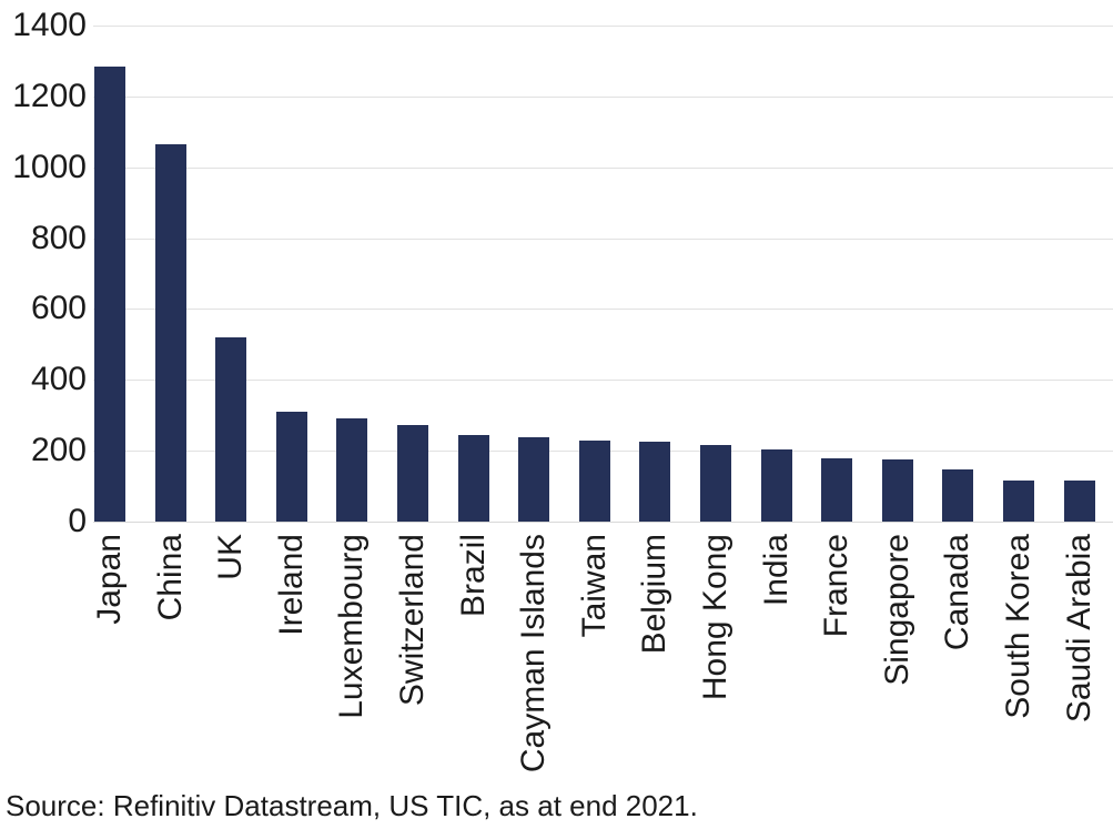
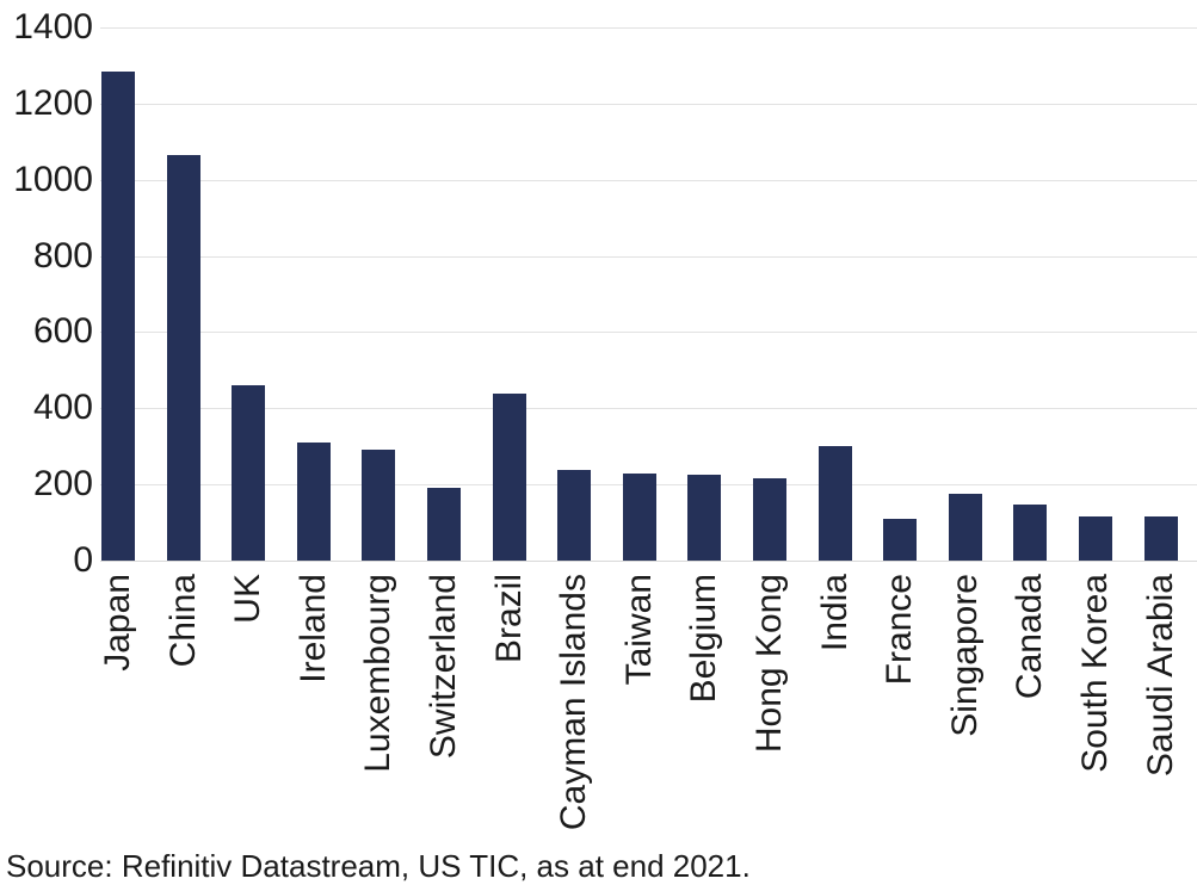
UK: 520 -> 460
Switzerland: 270 -> 190
Brazil: 240 -> 440
India: 200 -> 300
France: 180 -> 110
